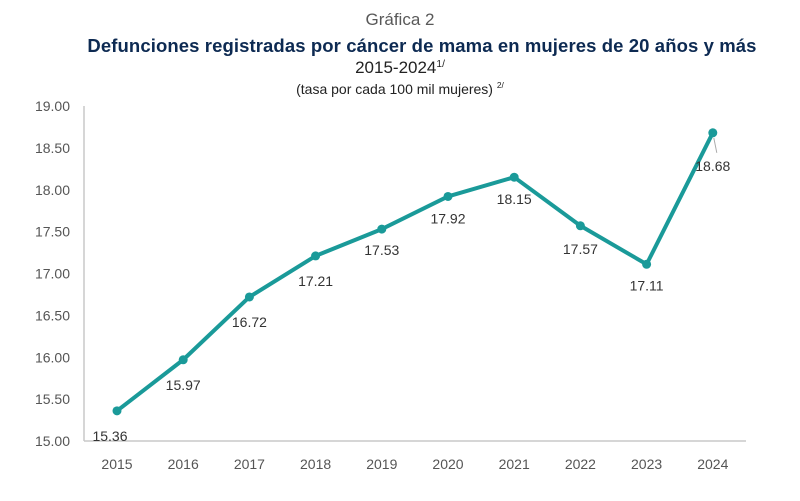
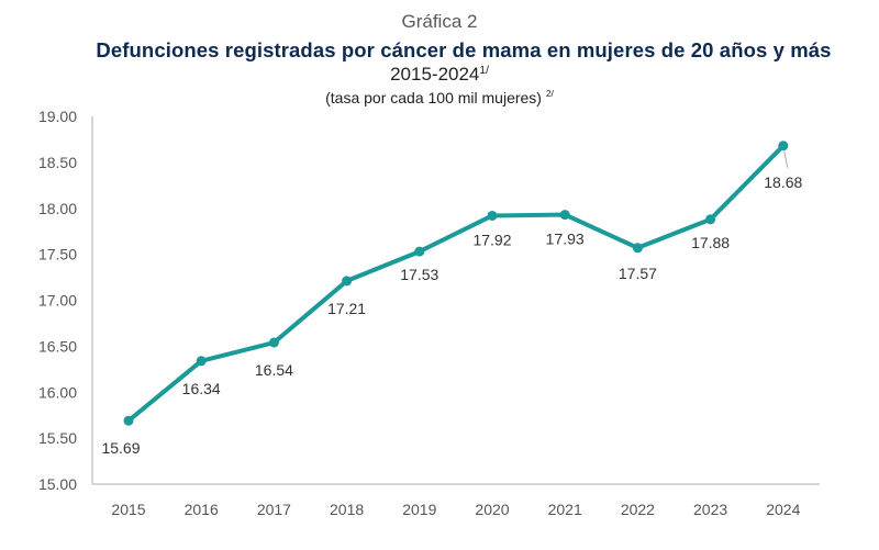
2015: 15.36 -> 15.69
2016: 15.97 -> 16.34
2017: 16.72 -> 16.54
2021: 18.15 -> 17.93
2023: 17.11 -> 17.88
